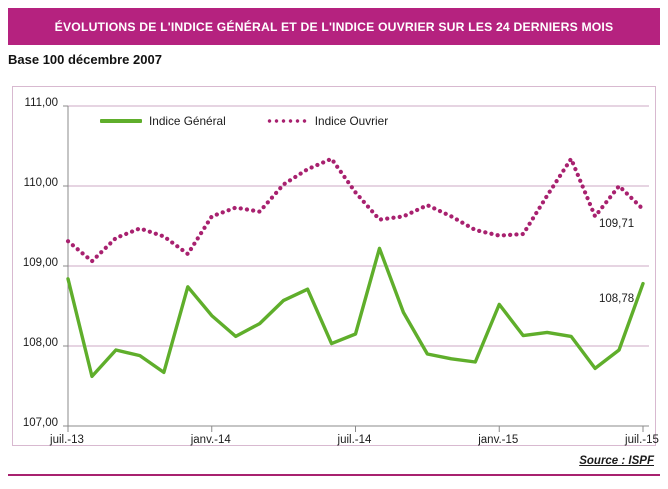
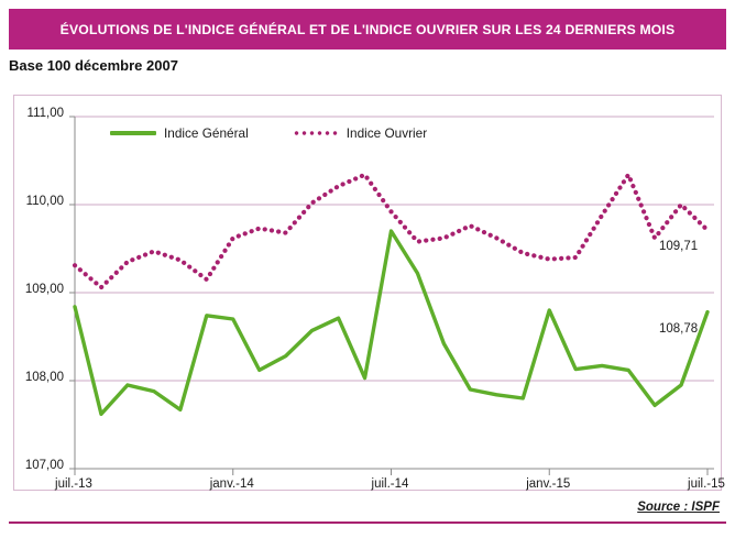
Indice Général/janv.-14: 108,4 -> 108,7
Indice Général/juil.-14: 108,2 -> 109,7
Indice Général/janv.-15: 108,5 -> 108,8
